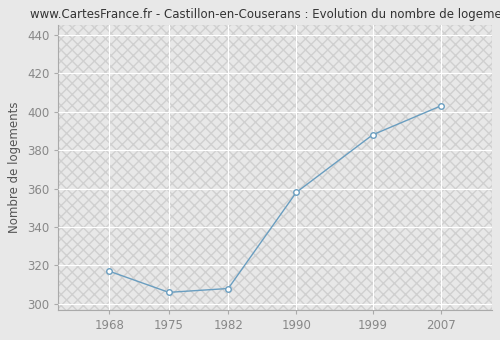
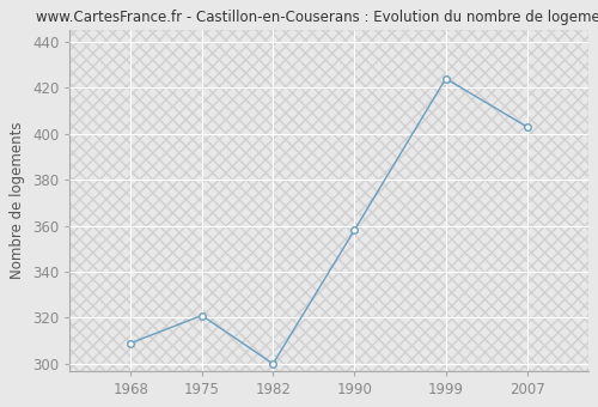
1968: 317 -> 309
1975: 306 -> 321
1982: 308 -> 300
1999: 388 -> 424
